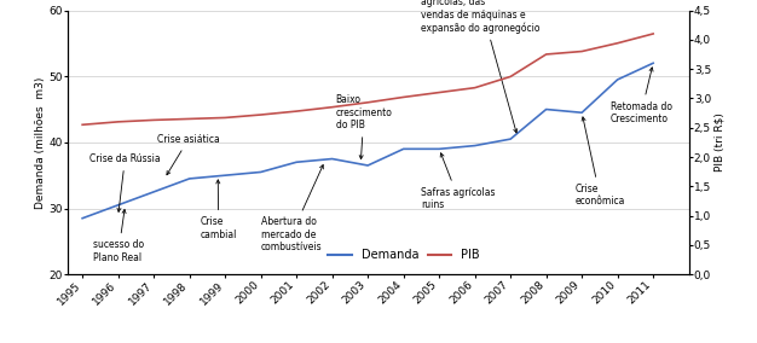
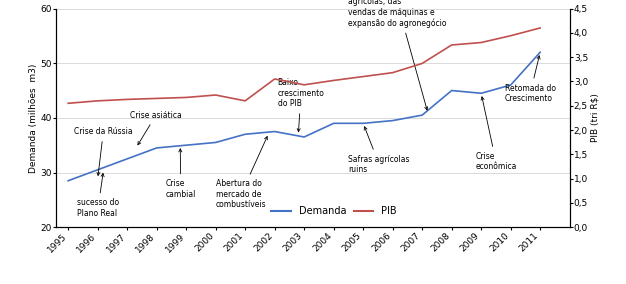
PIB/2001: 2,78 -> 2,60
PIB/2002: 2,85 -> 3,05
Demanda/2010: 49.5 -> 46.0
